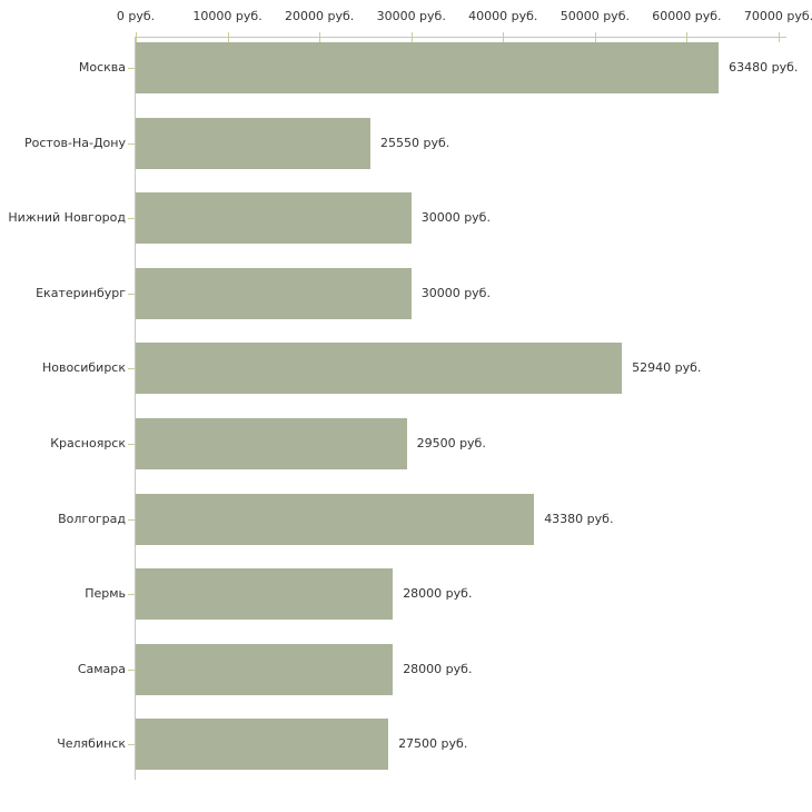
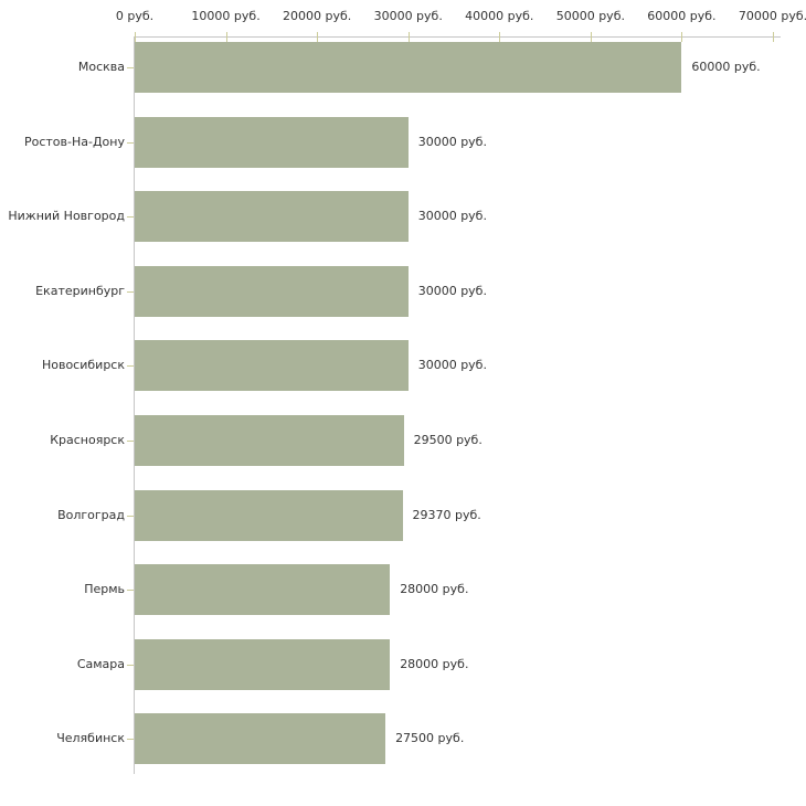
Москва: 63480 -> 60000
Ростов-На-Дону: 25550 -> 30000
Новосибирск: 52940 -> 30000
Волгоград: 43380 -> 29370
